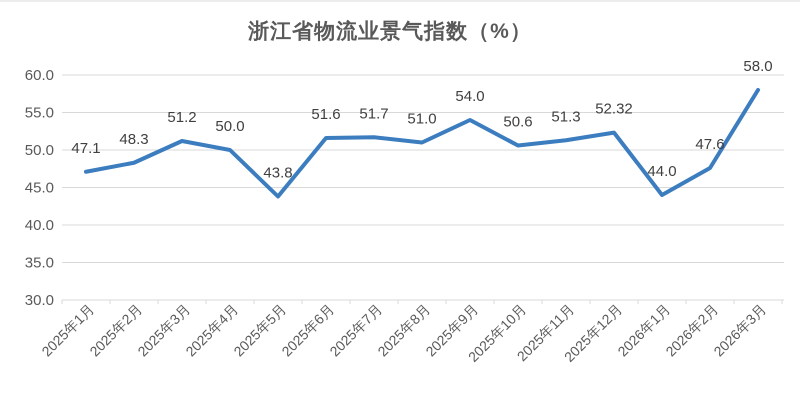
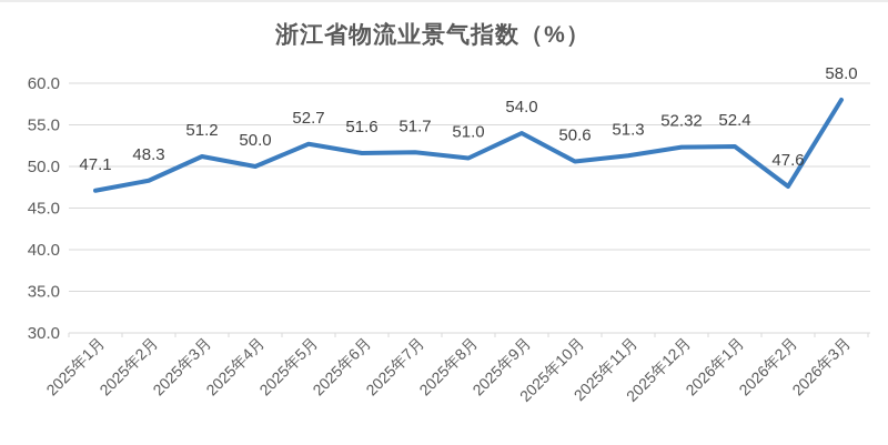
2025年5月: 43.8 -> 52.7
2026年1月: 44.0 -> 52.4
